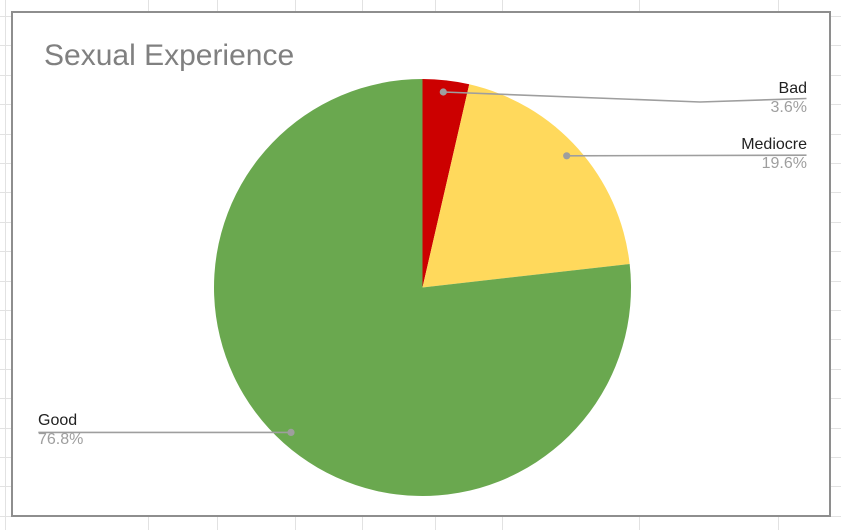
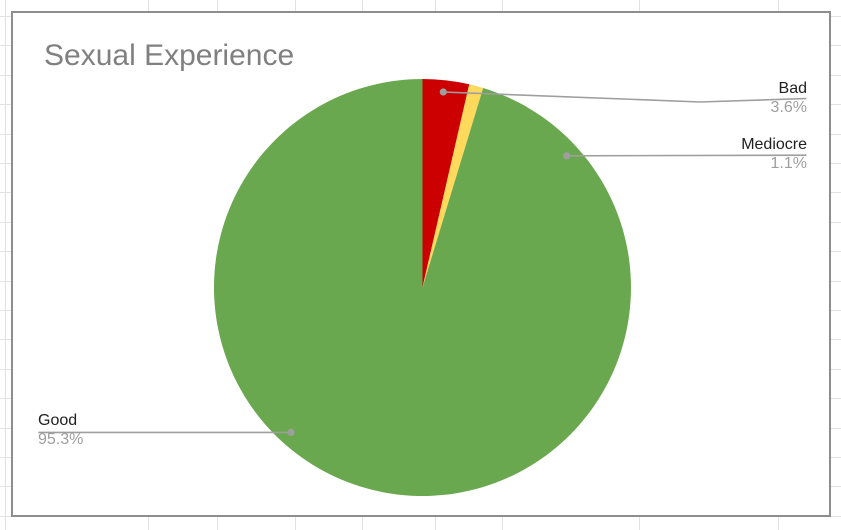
Mediocre: 19.6% -> 1.1%
Good: 76.8% -> 95.3%
